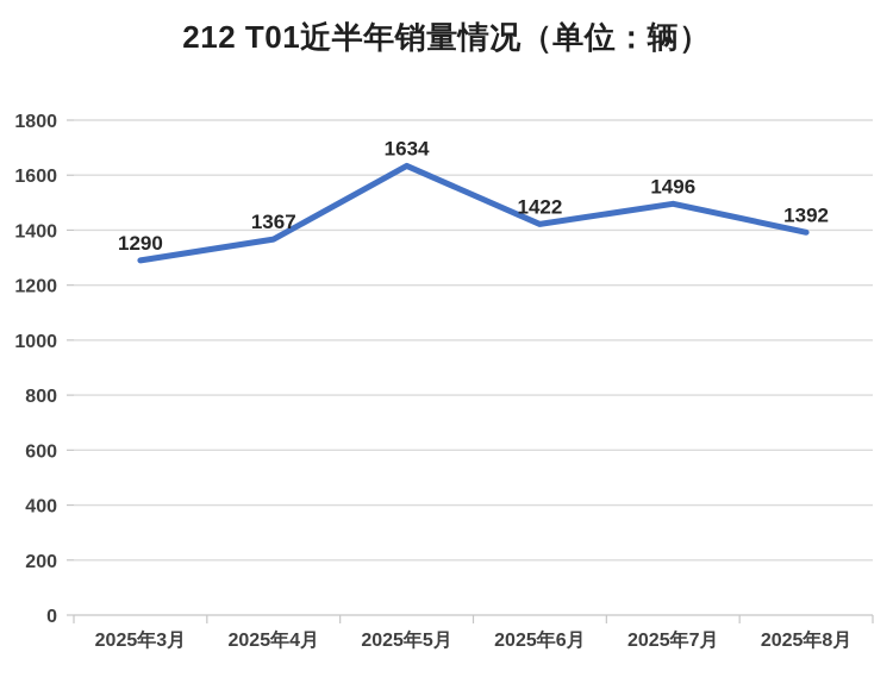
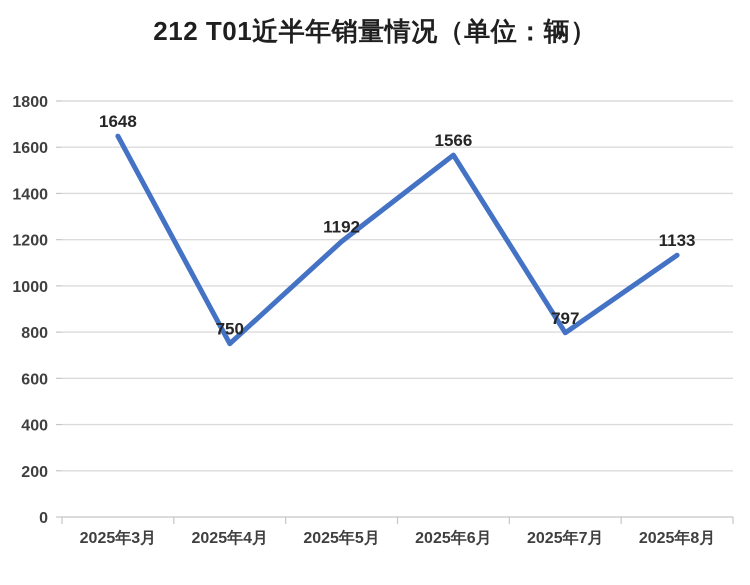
2025年3月: 1290 -> 1648
2025年4月: 1367 -> 750
2025年5月: 1634 -> 1192
2025年6月: 1422 -> 1566
2025年7月: 1496 -> 797
2025年8月: 1392 -> 1133
